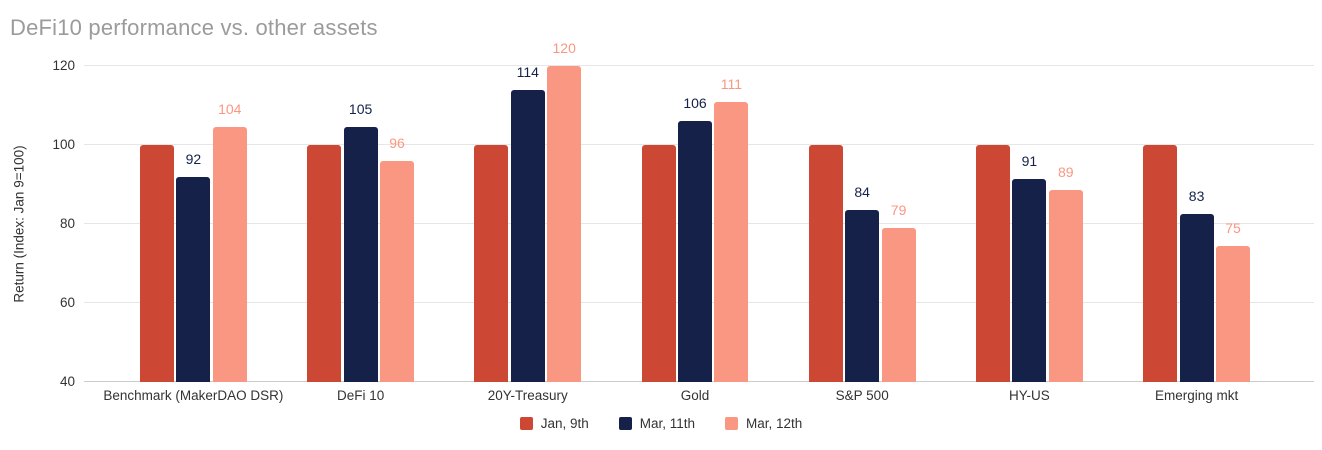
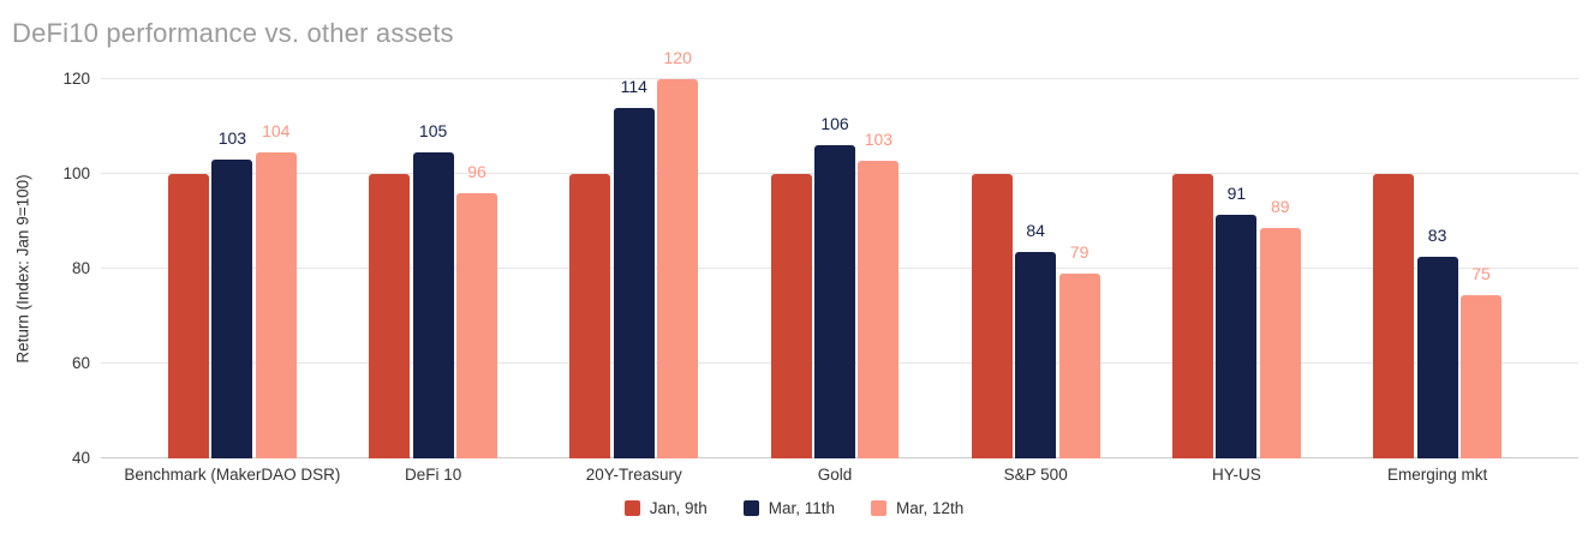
Mar, 11th/Benchmark (MakerDAO DSR): 92 -> 103
Mar, 12th/Gold: 111 -> 103
